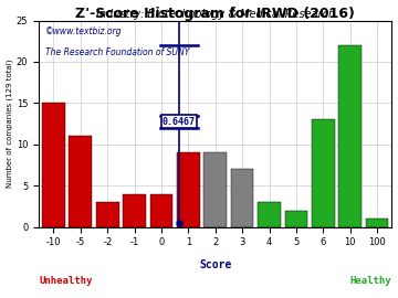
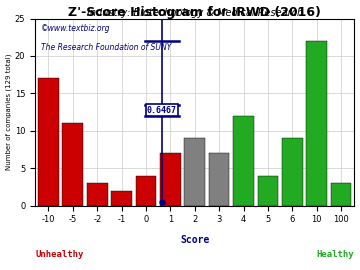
-10: 15 -> 17
-1: 4 -> 2
1: 9 -> 7
4: 3 -> 12
5: 2 -> 4
6: 13 -> 9
100: 1 -> 3
